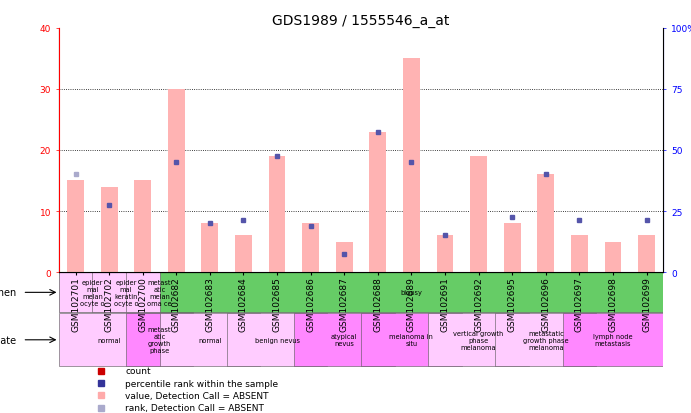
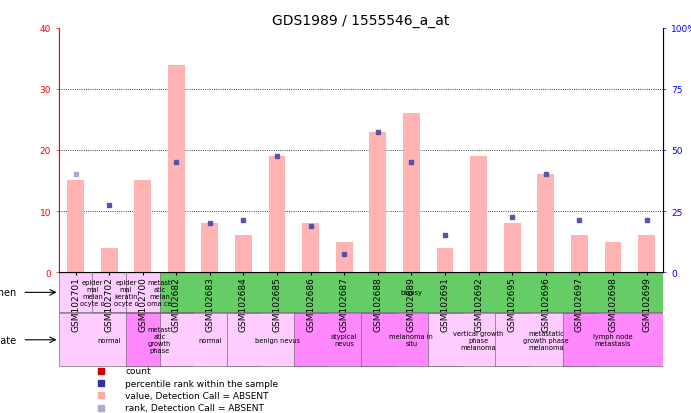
GSM102702: 14 -> 4
GSM102682: 30 -> 34
GSM102689: 35 -> 26
GSM102691: 6 -> 4
